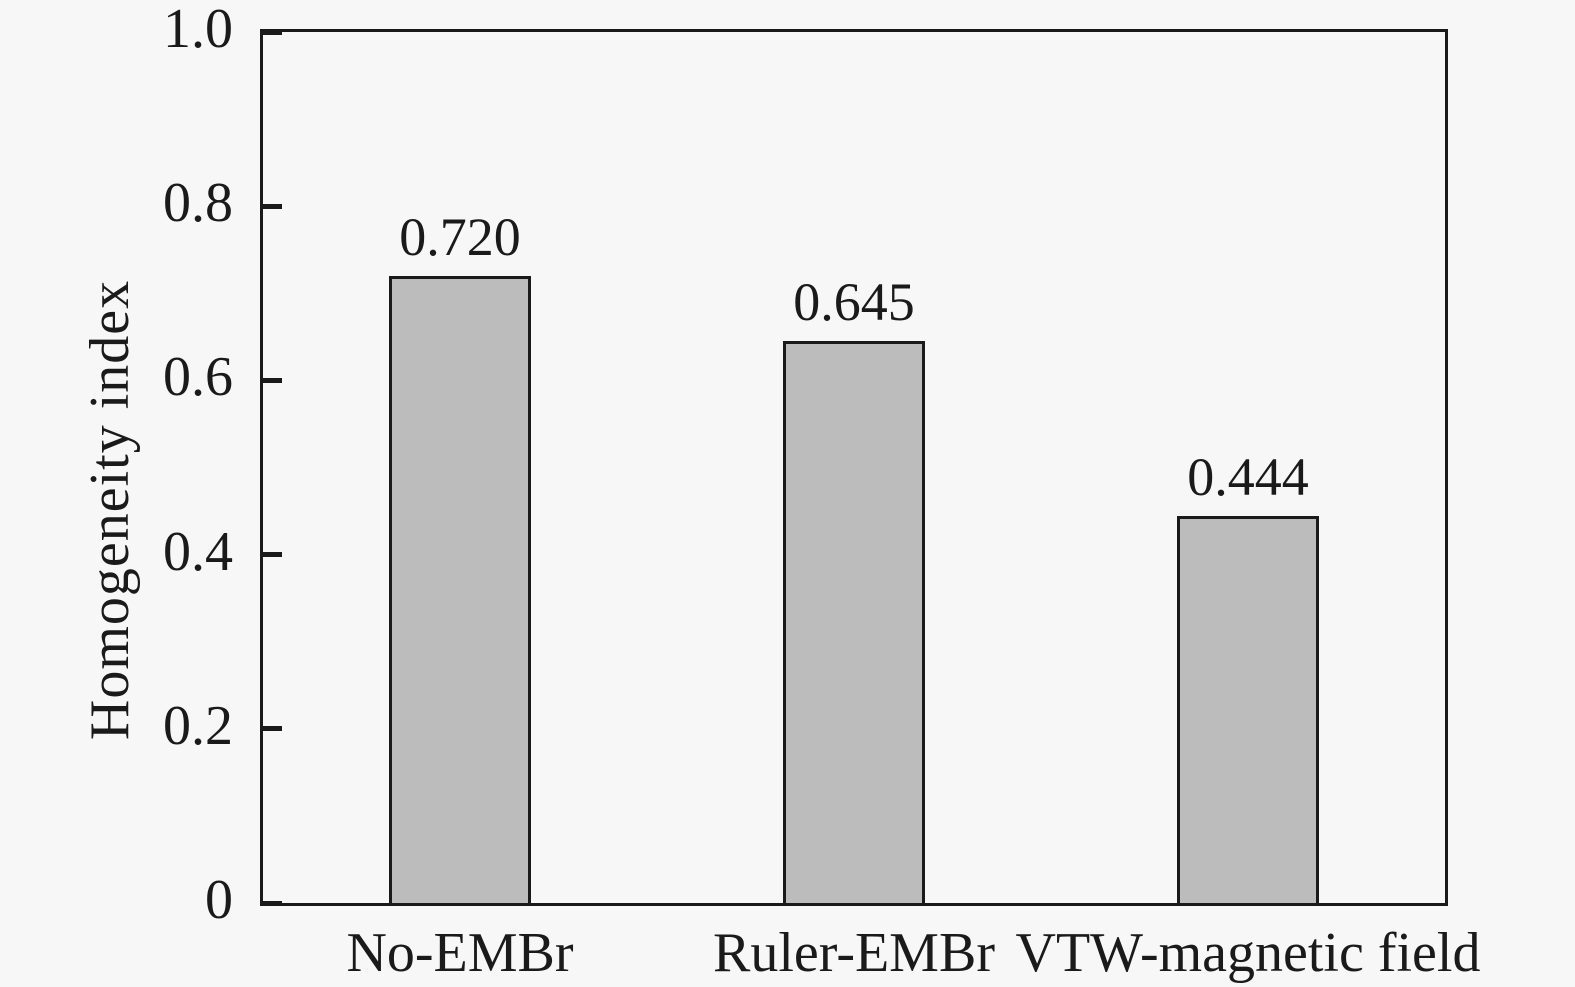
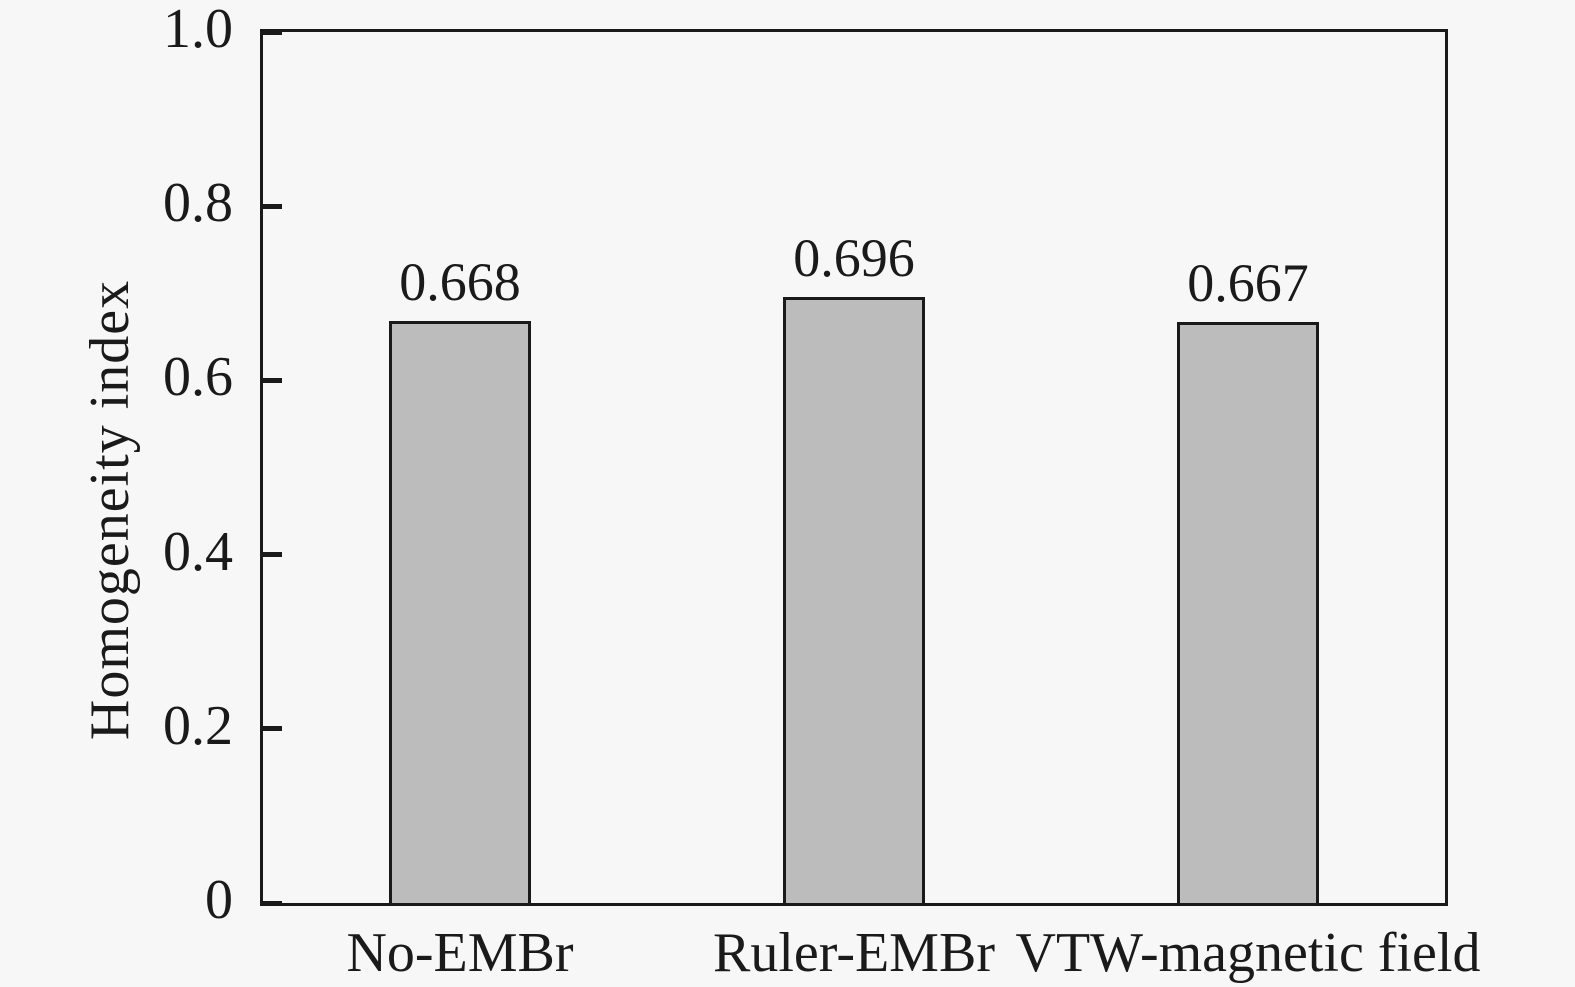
No-EMBr: 0.720 -> 0.668
Ruler-EMBr: 0.645 -> 0.696
VTW-magnetic field: 0.444 -> 0.667
